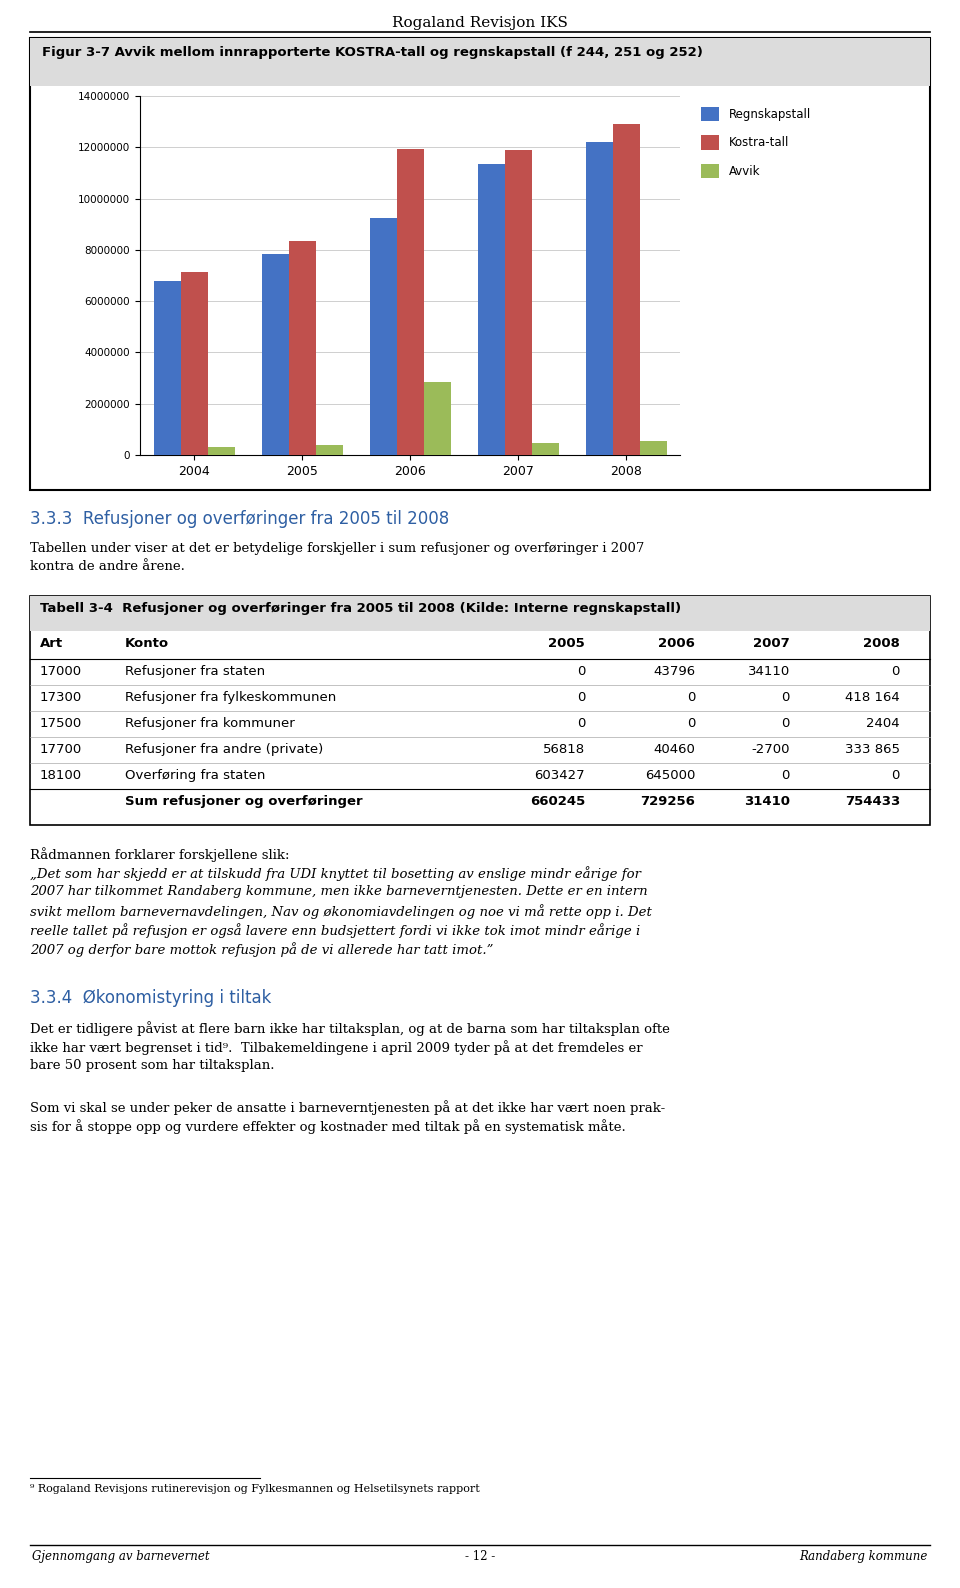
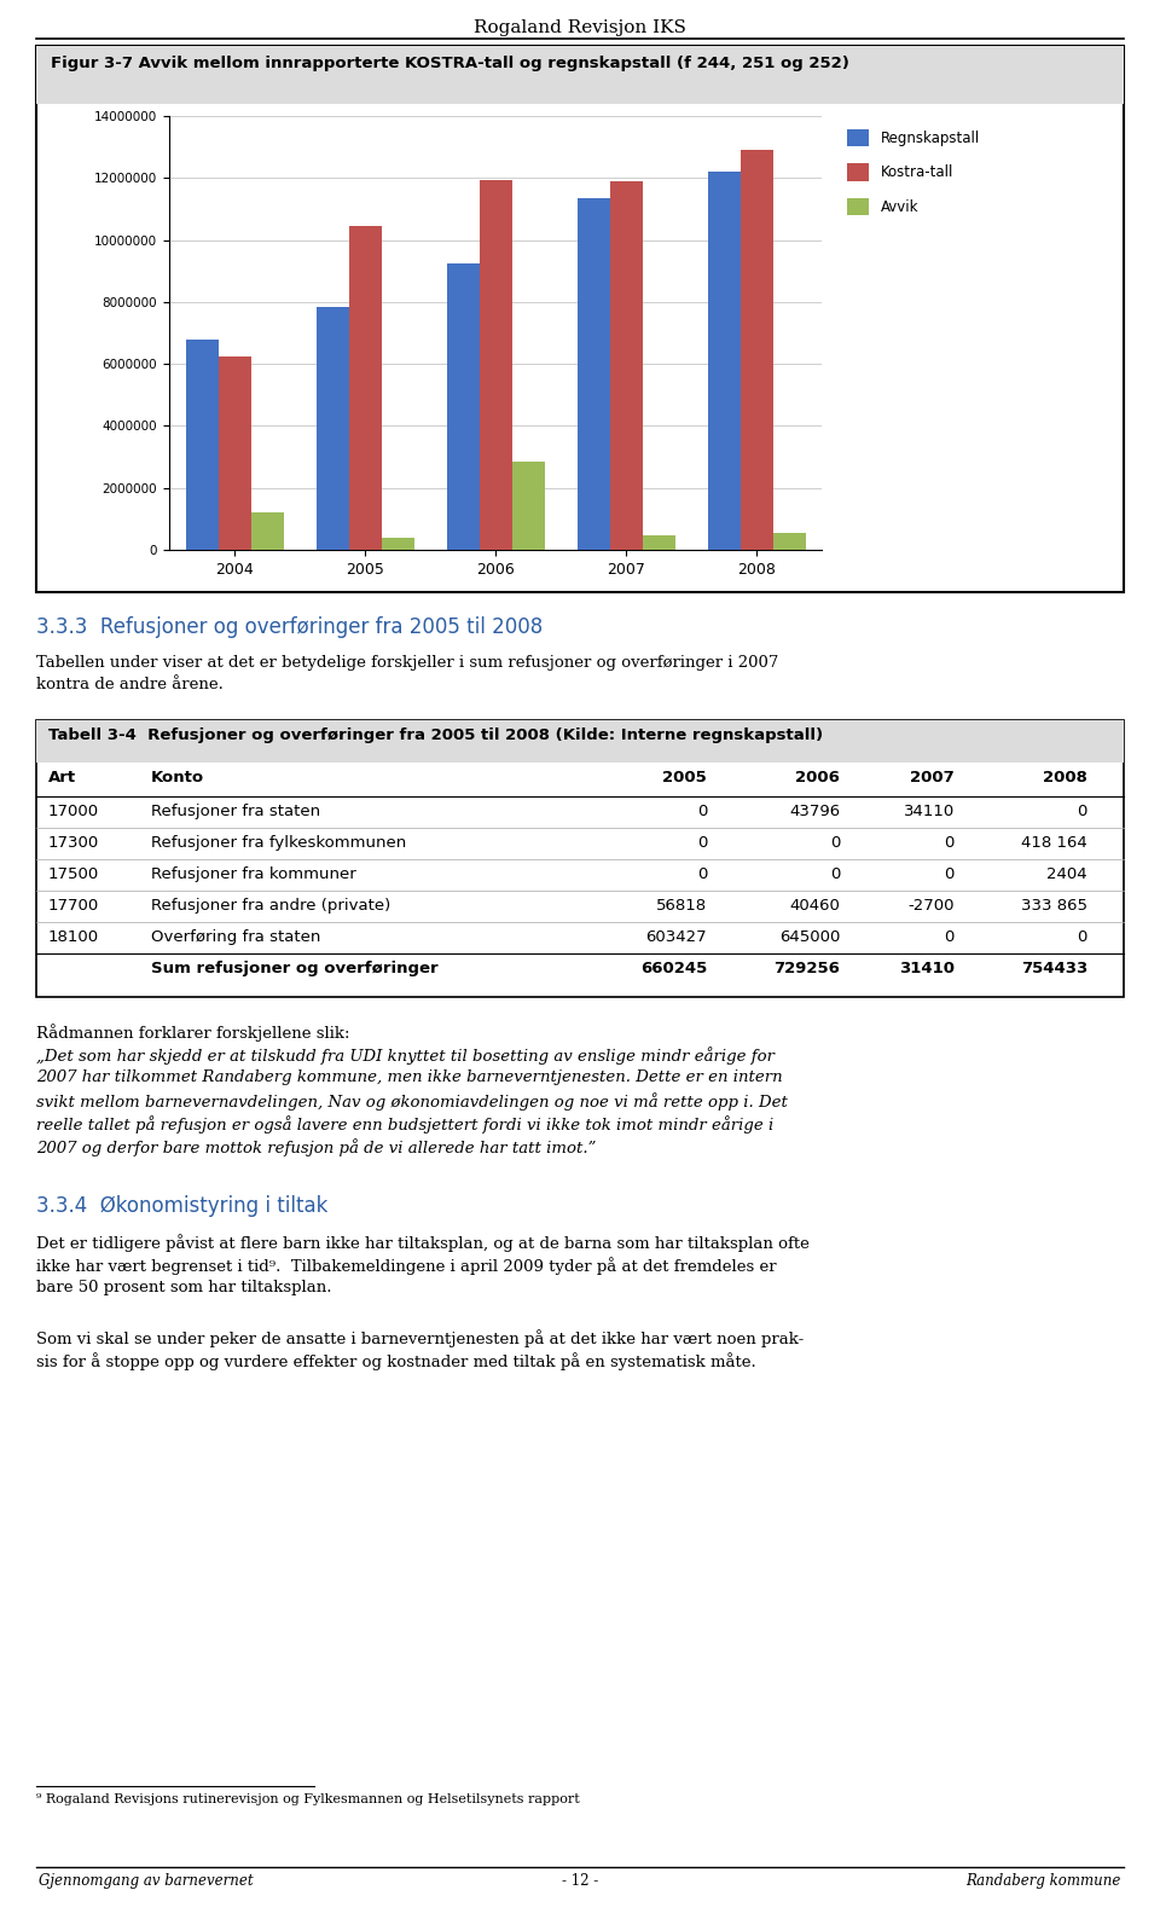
Kostra-tall/2004: 7150000 -> 6250000
Avvik/2004: 300000 -> 1200000
Kostra-tall/2005: 8350000 -> 10450000
